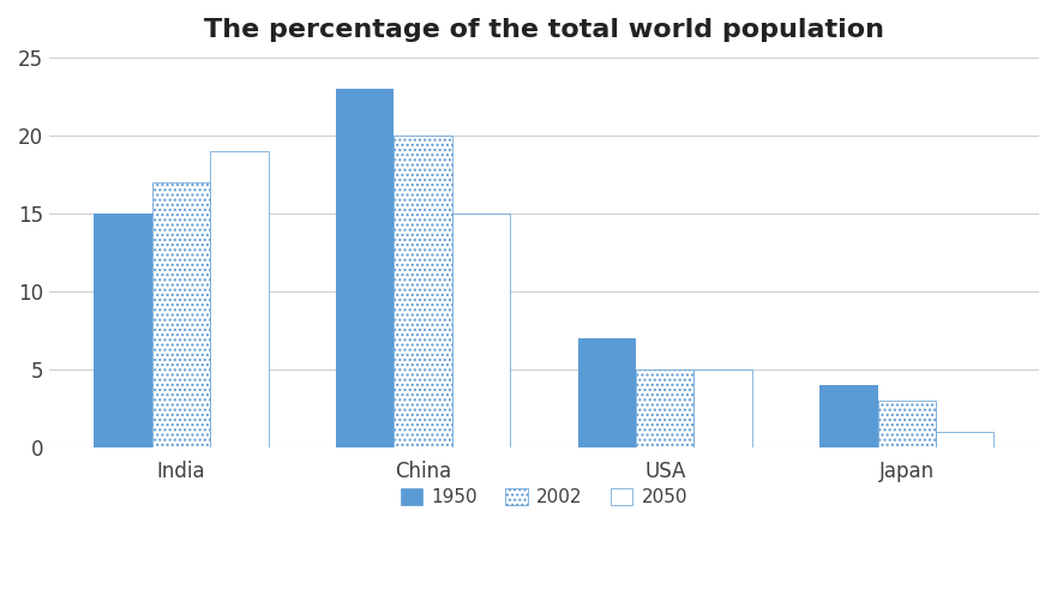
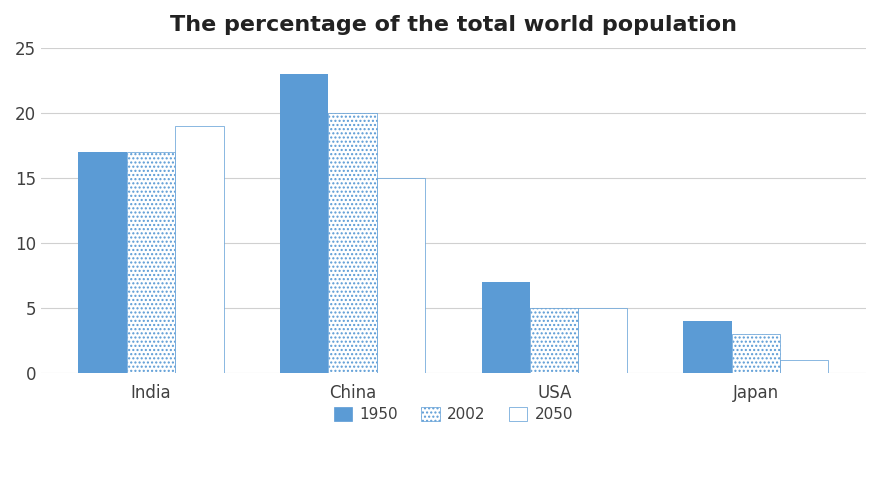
1950/India: 15 -> 17
